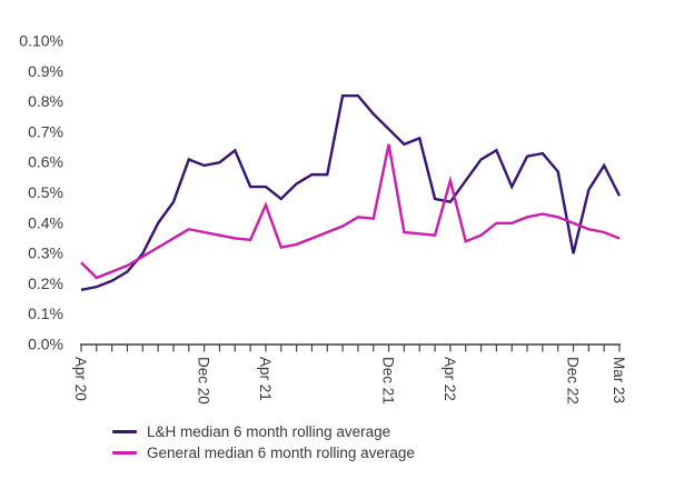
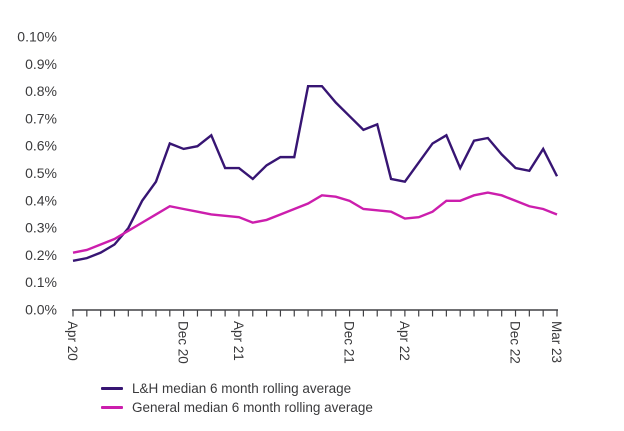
General median 6 month rolling average/Apr 20: 0.27% -> 0.21%
General median 6 month rolling average/Apr 21: 0.46% -> 0.34%
General median 6 month rolling average/Dec 21: 0.66% -> 0.40%
General median 6 month rolling average/Apr 22: 0.54% -> 0.34%
L&H median 6 month rolling average/Dec 22: 0.30% -> 0.52%
